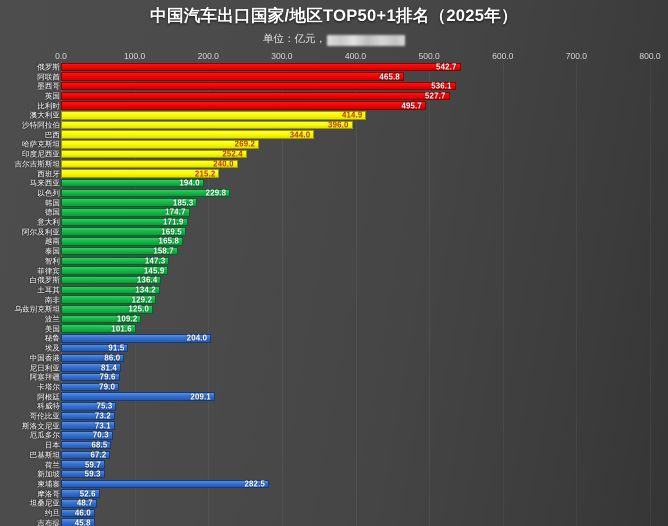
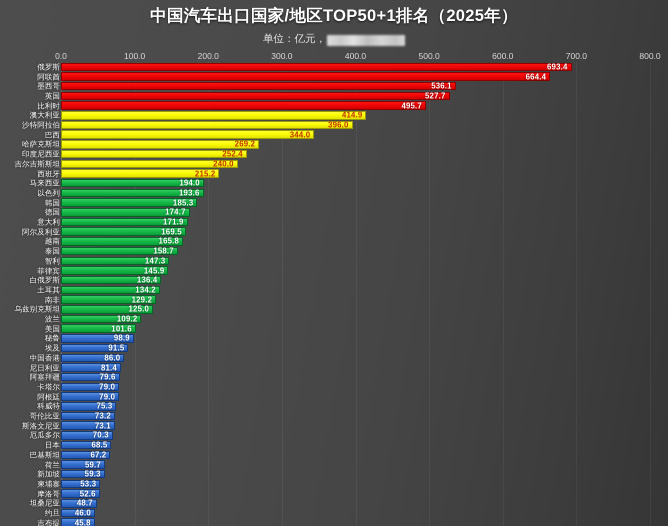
俄罗斯: 542.7 -> 693.4
阿联酋: 465.8 -> 664.4
以色列: 229.8 -> 193.6
秘鲁: 204.0 -> 98.9
阿根廷: 209.1 -> 79.0
柬埔寨: 282.5 -> 53.3
